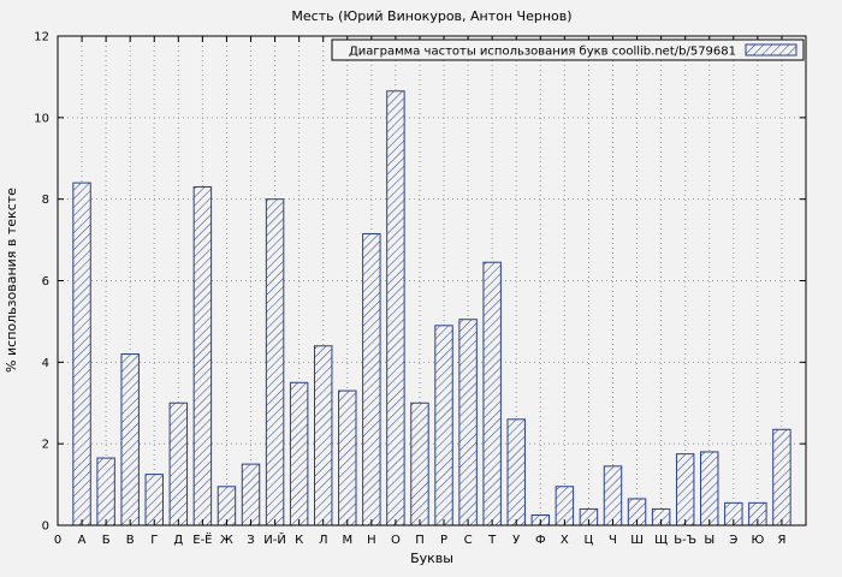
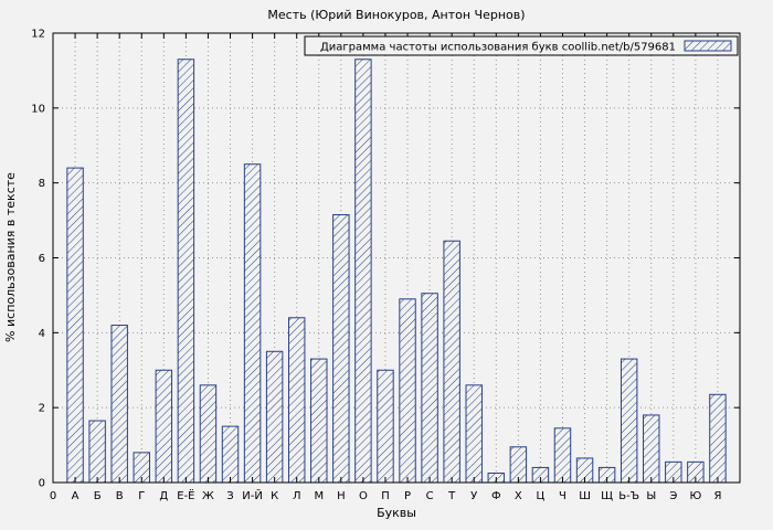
Г: 1.2 -> 0.8
Е-Ё: 8.3 -> 11.3
Ж: 0.9 -> 2.6
И-Й: 8.0 -> 8.5
О: 10.7 -> 11.3
Ь-Ъ: 1.8 -> 3.3
